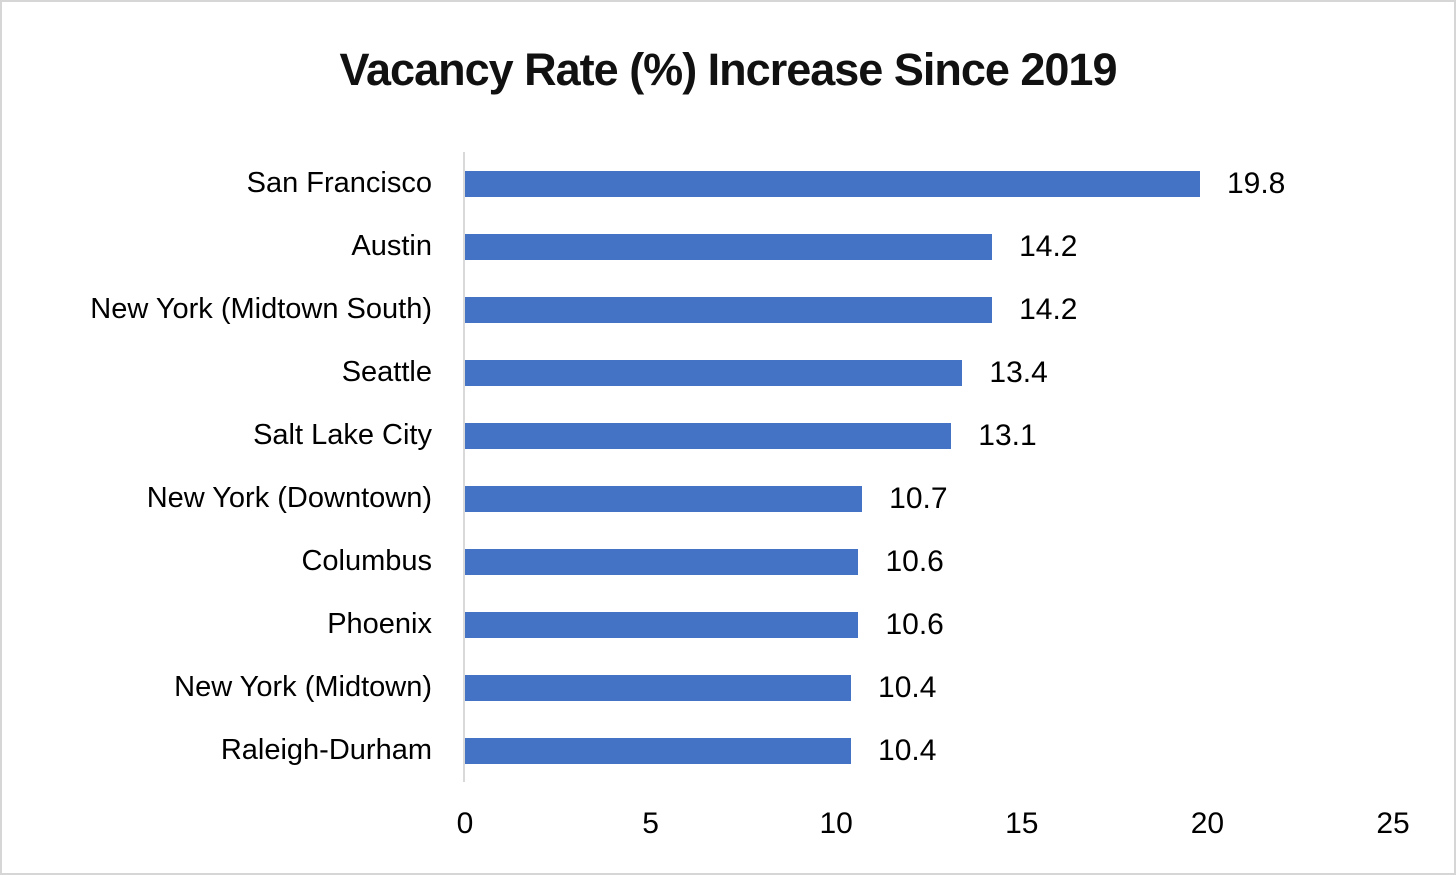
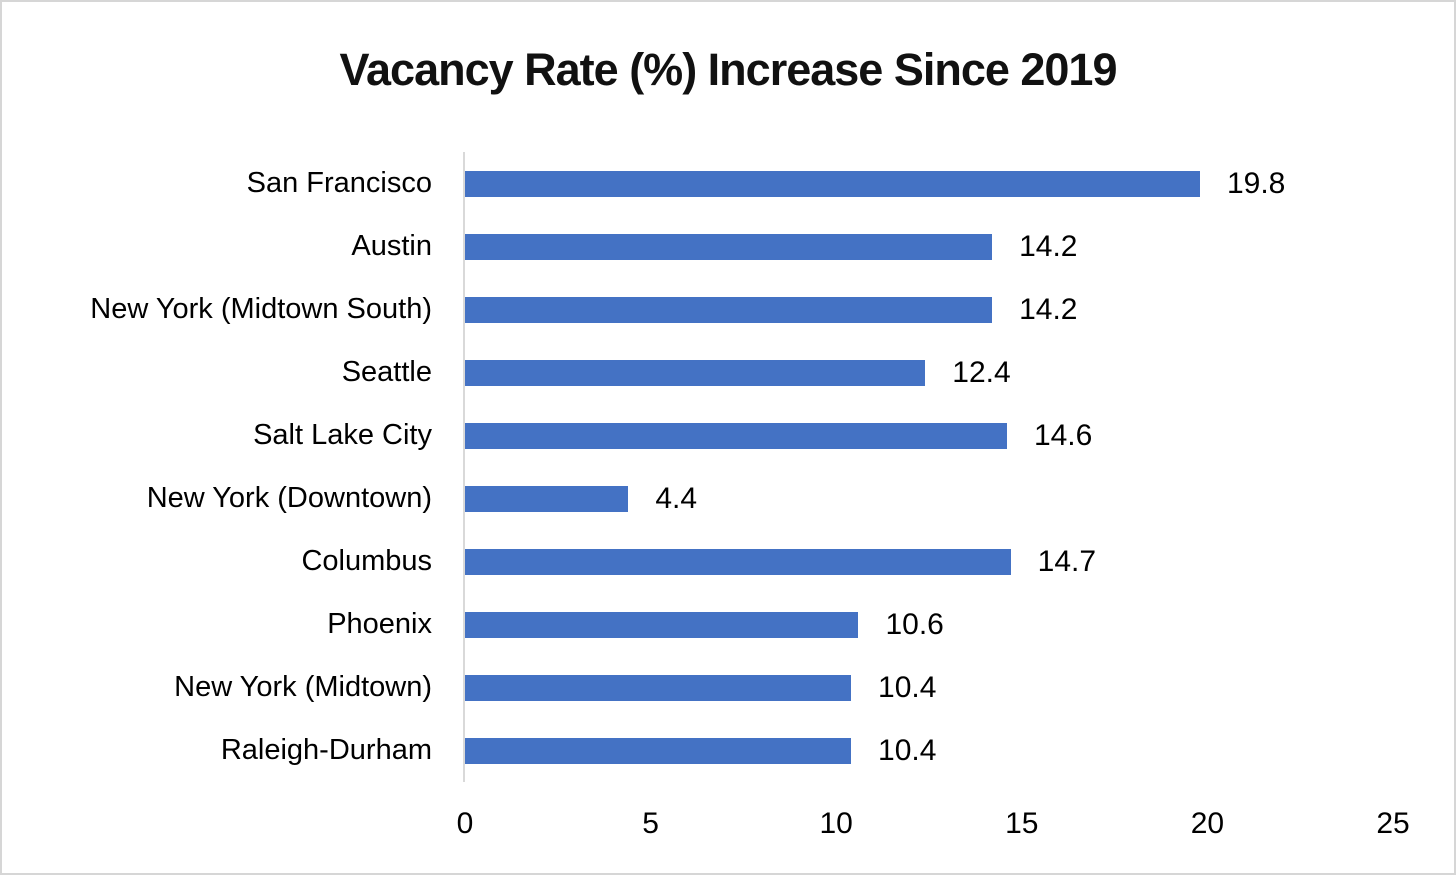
Seattle: 13.4 -> 12.4
Salt Lake City: 13.1 -> 14.6
New York (Downtown): 10.7 -> 4.4
Columbus: 10.6 -> 14.7
